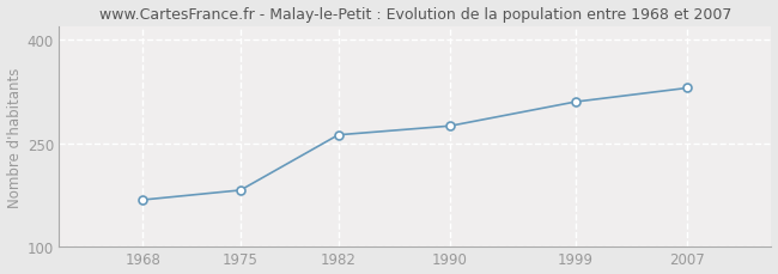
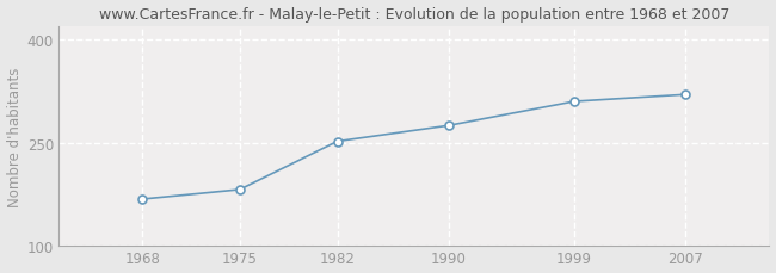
1982: 262 -> 252
2007: 330 -> 320
